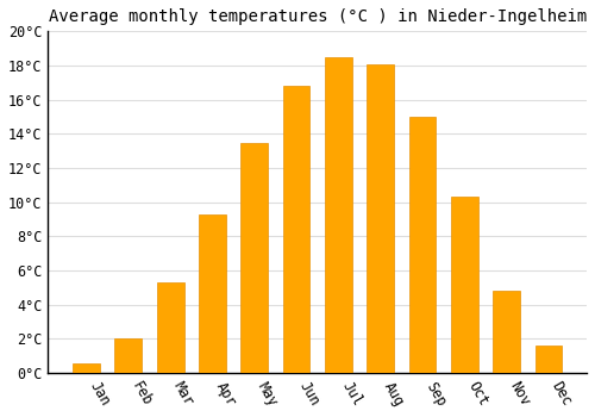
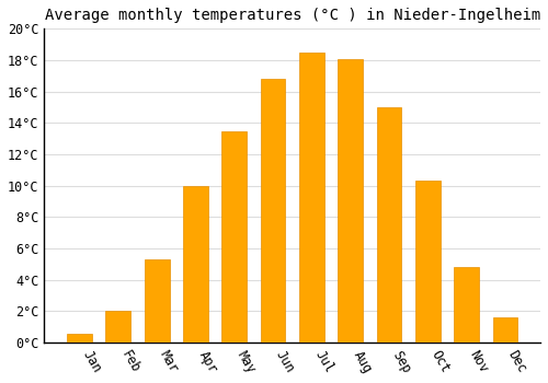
Apr: 9.3°C -> 10.0°C
